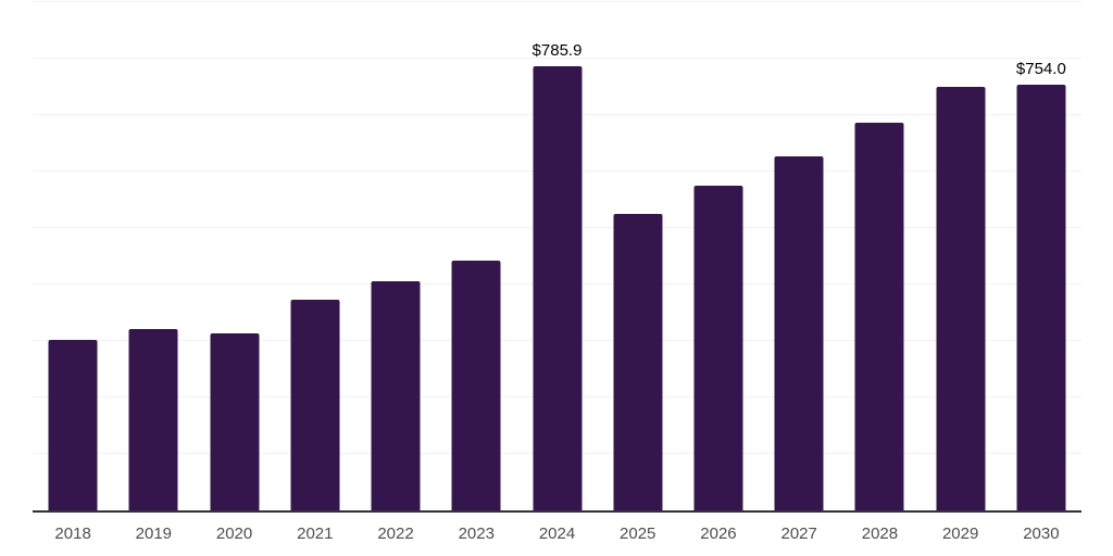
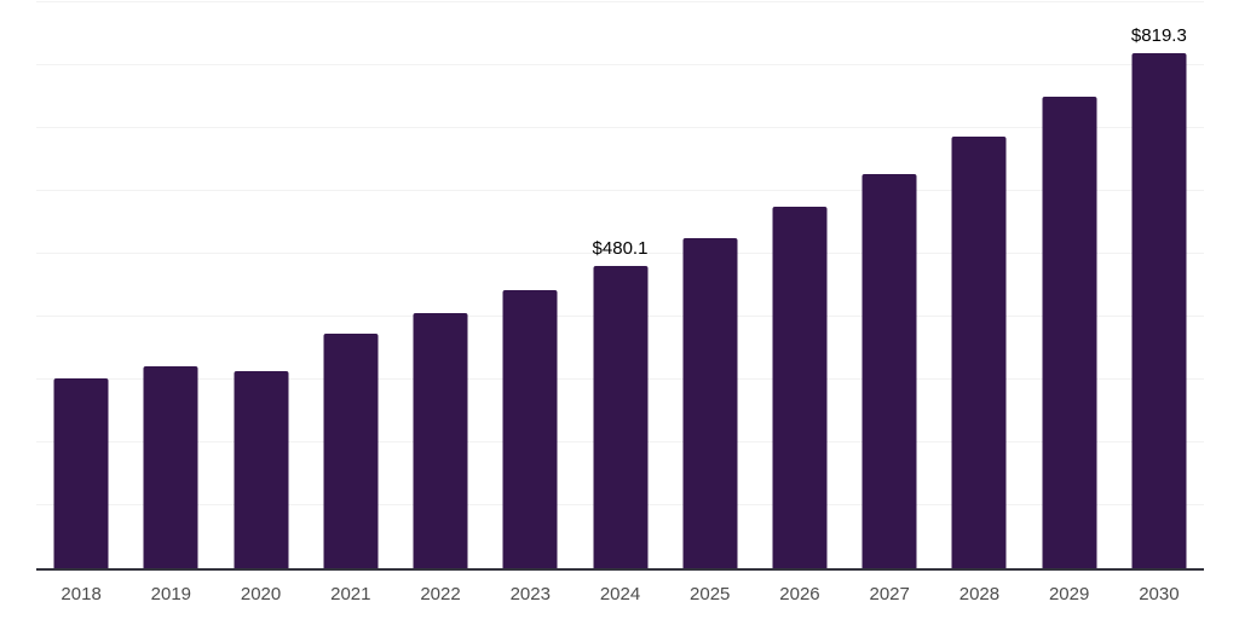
2024: $785.9 -> $480.1
2030: $754.0 -> $819.3
